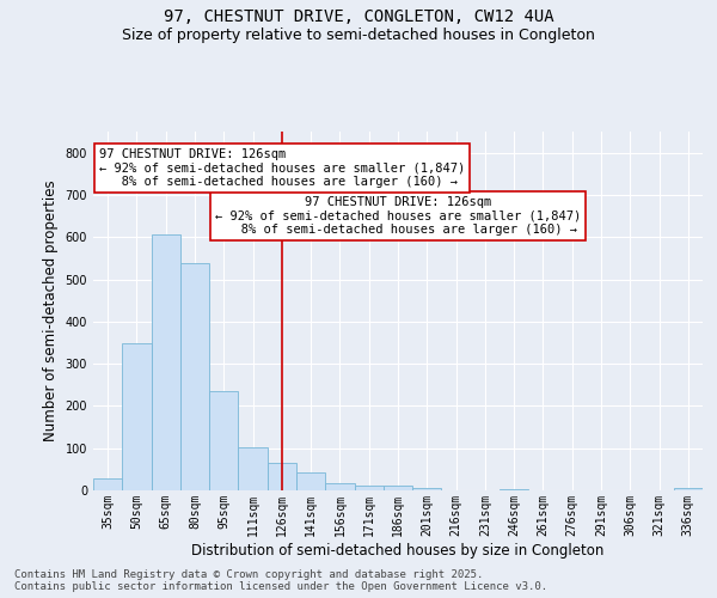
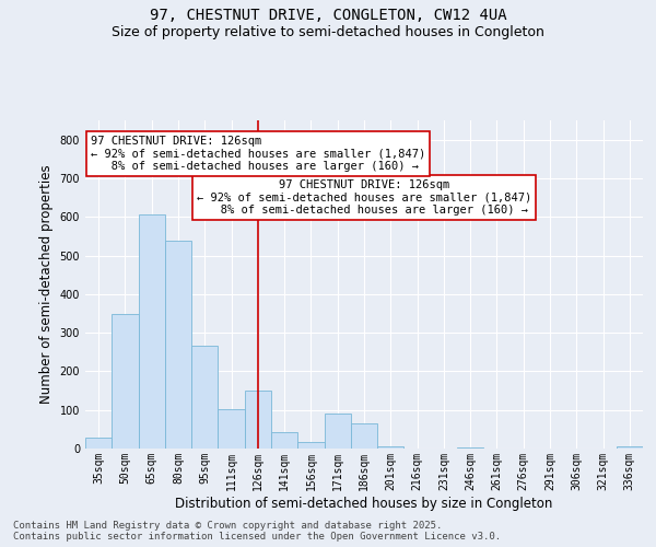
95sqm: 235 -> 265
126sqm: 65 -> 150
171sqm: 10 -> 90
186sqm: 10 -> 65
